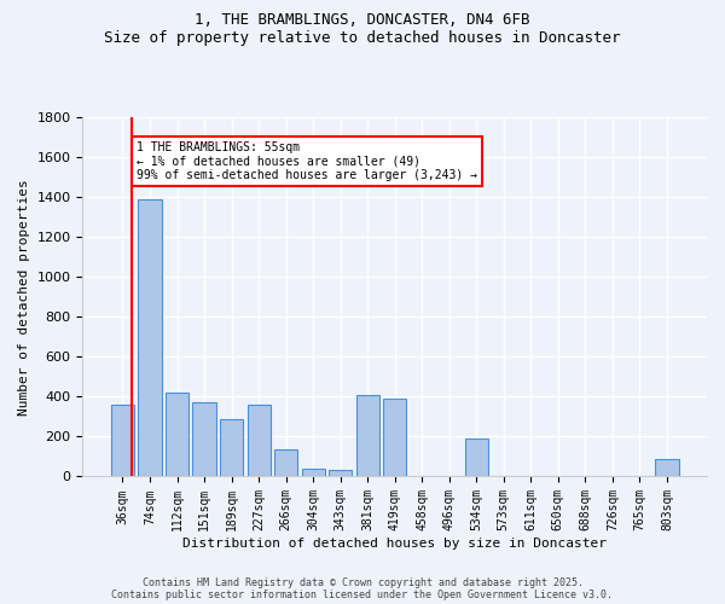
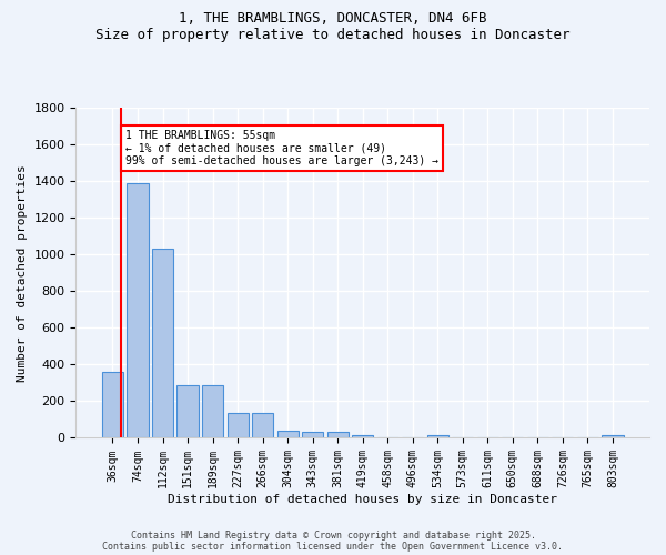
112sqm: 420 -> 1030
151sqm: 370 -> 290
227sqm: 360 -> 140
381sqm: 410 -> 40
419sqm: 390 -> 20
534sqm: 190 -> 20
803sqm: 90 -> 20
